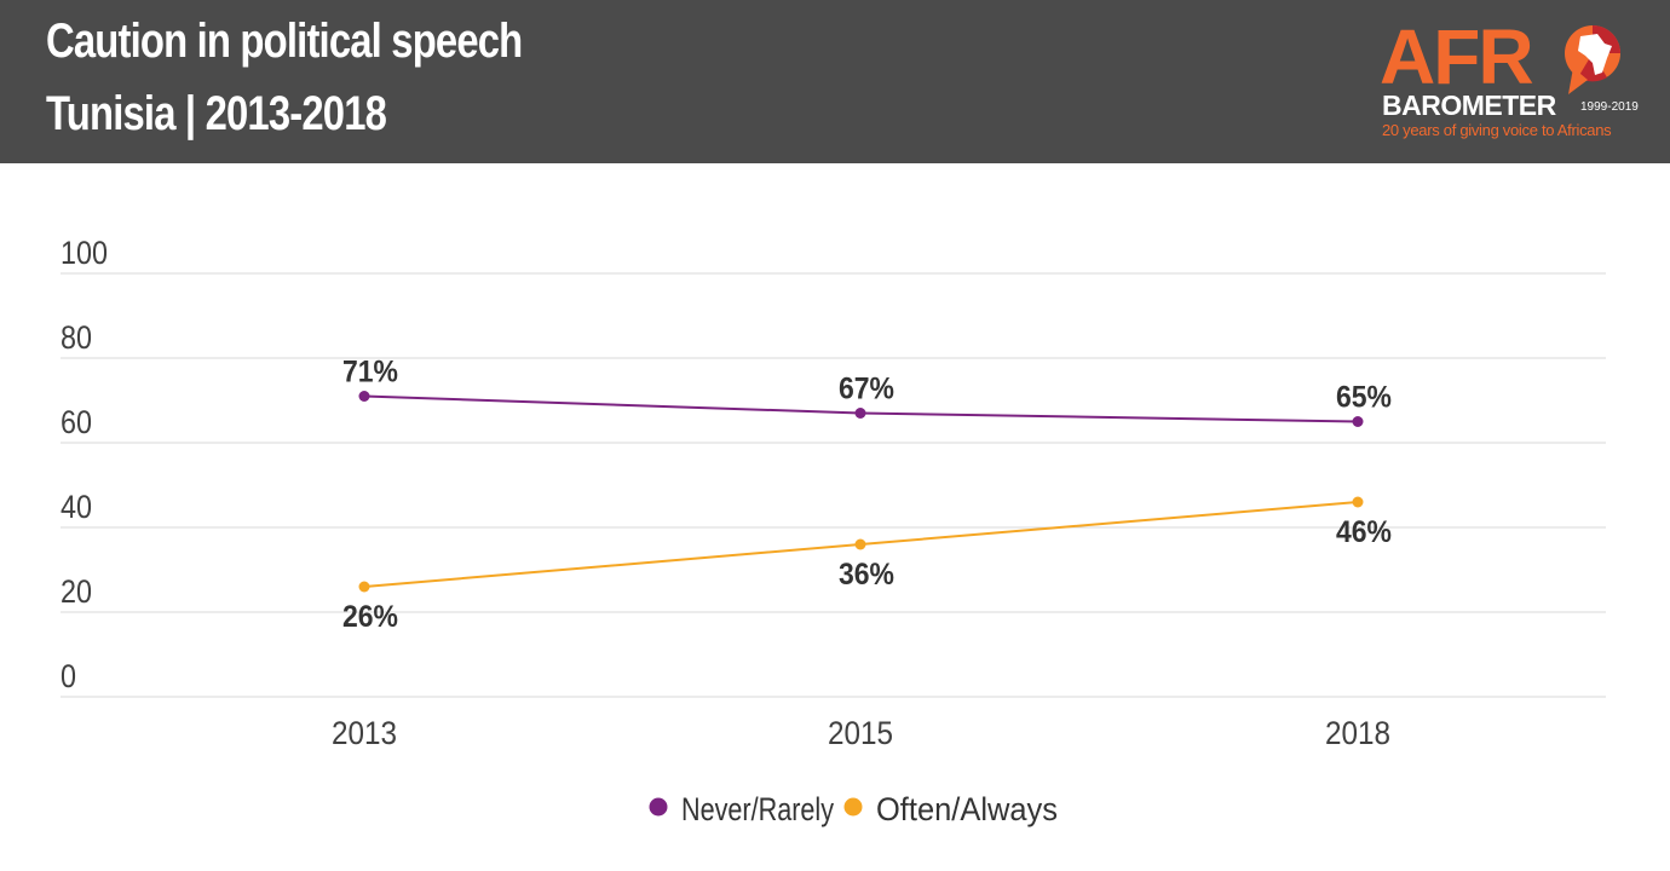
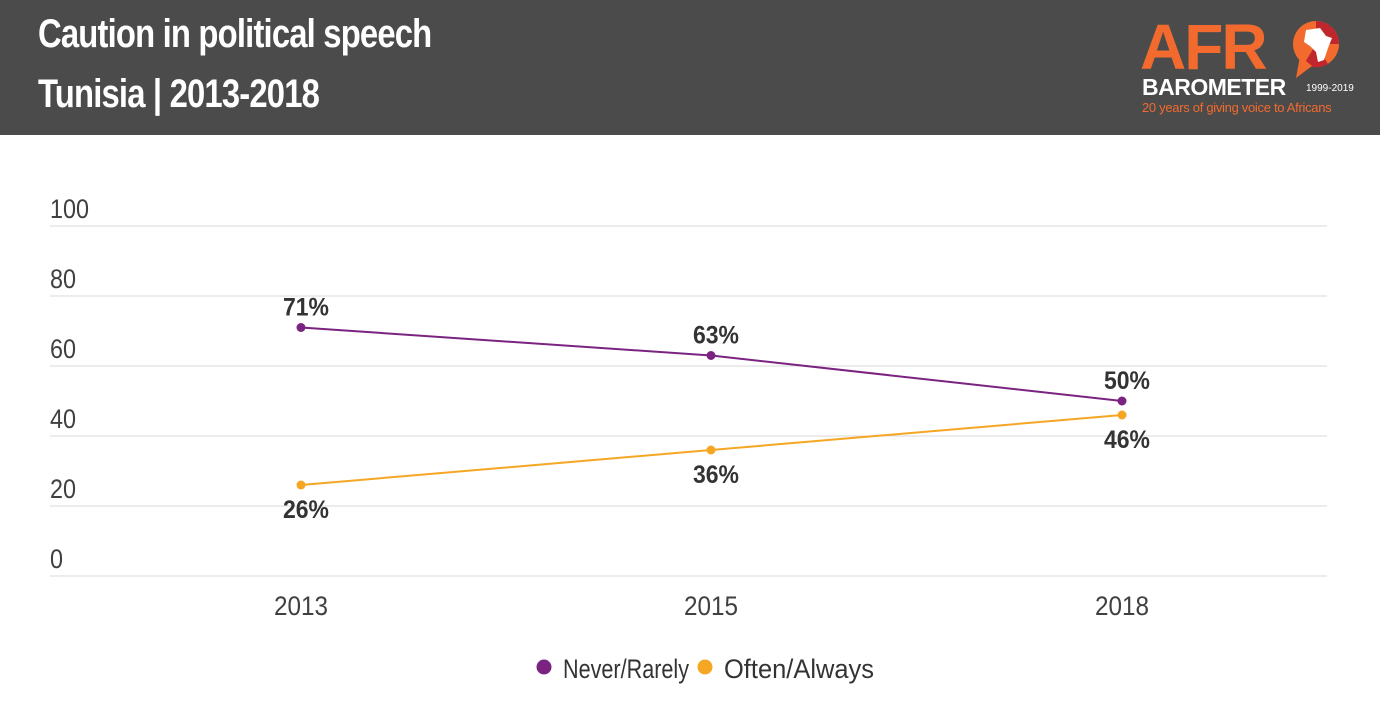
Never/Rarely/2015: 67% -> 63%
Never/Rarely/2018: 65% -> 50%
